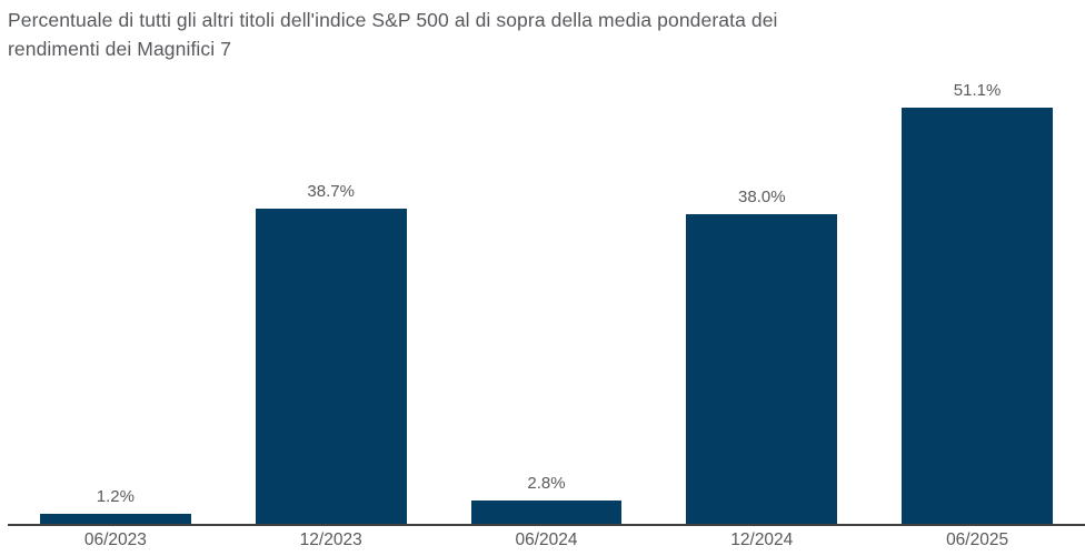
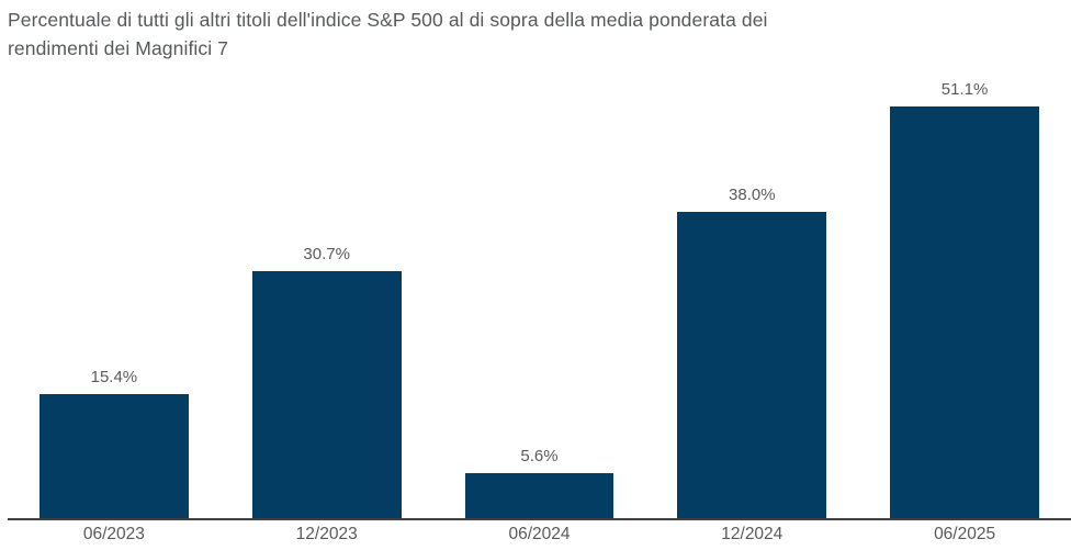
06/2023: 1.2% -> 15.4%
12/2023: 38.7% -> 30.7%
06/2024: 2.8% -> 5.6%
